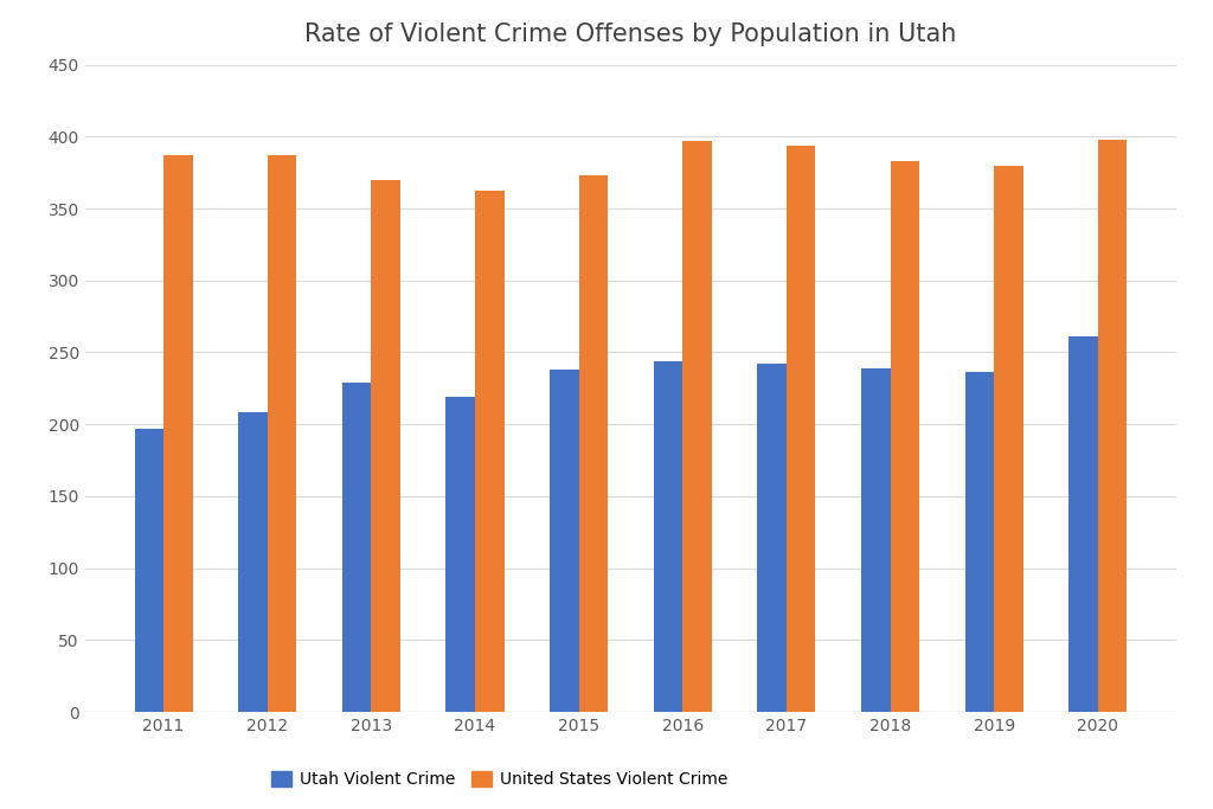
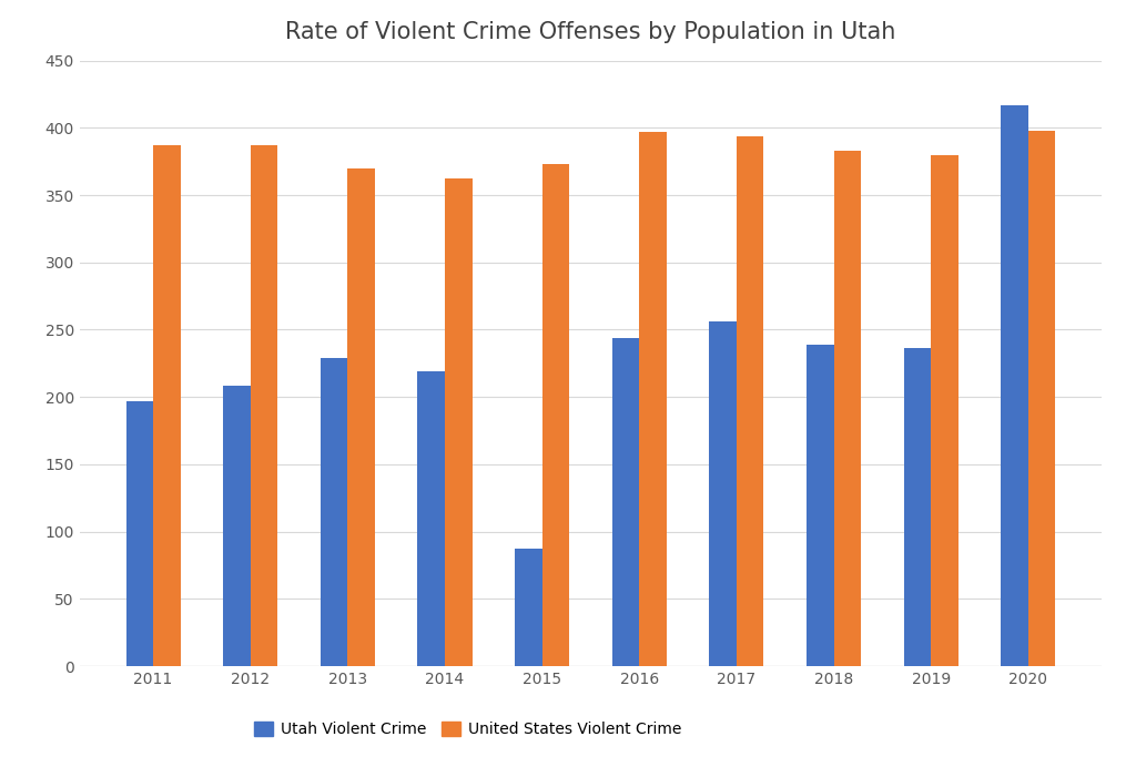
Utah Violent Crime/2015: 238 -> 87
Utah Violent Crime/2017: 242 -> 256
Utah Violent Crime/2020: 261 -> 417
